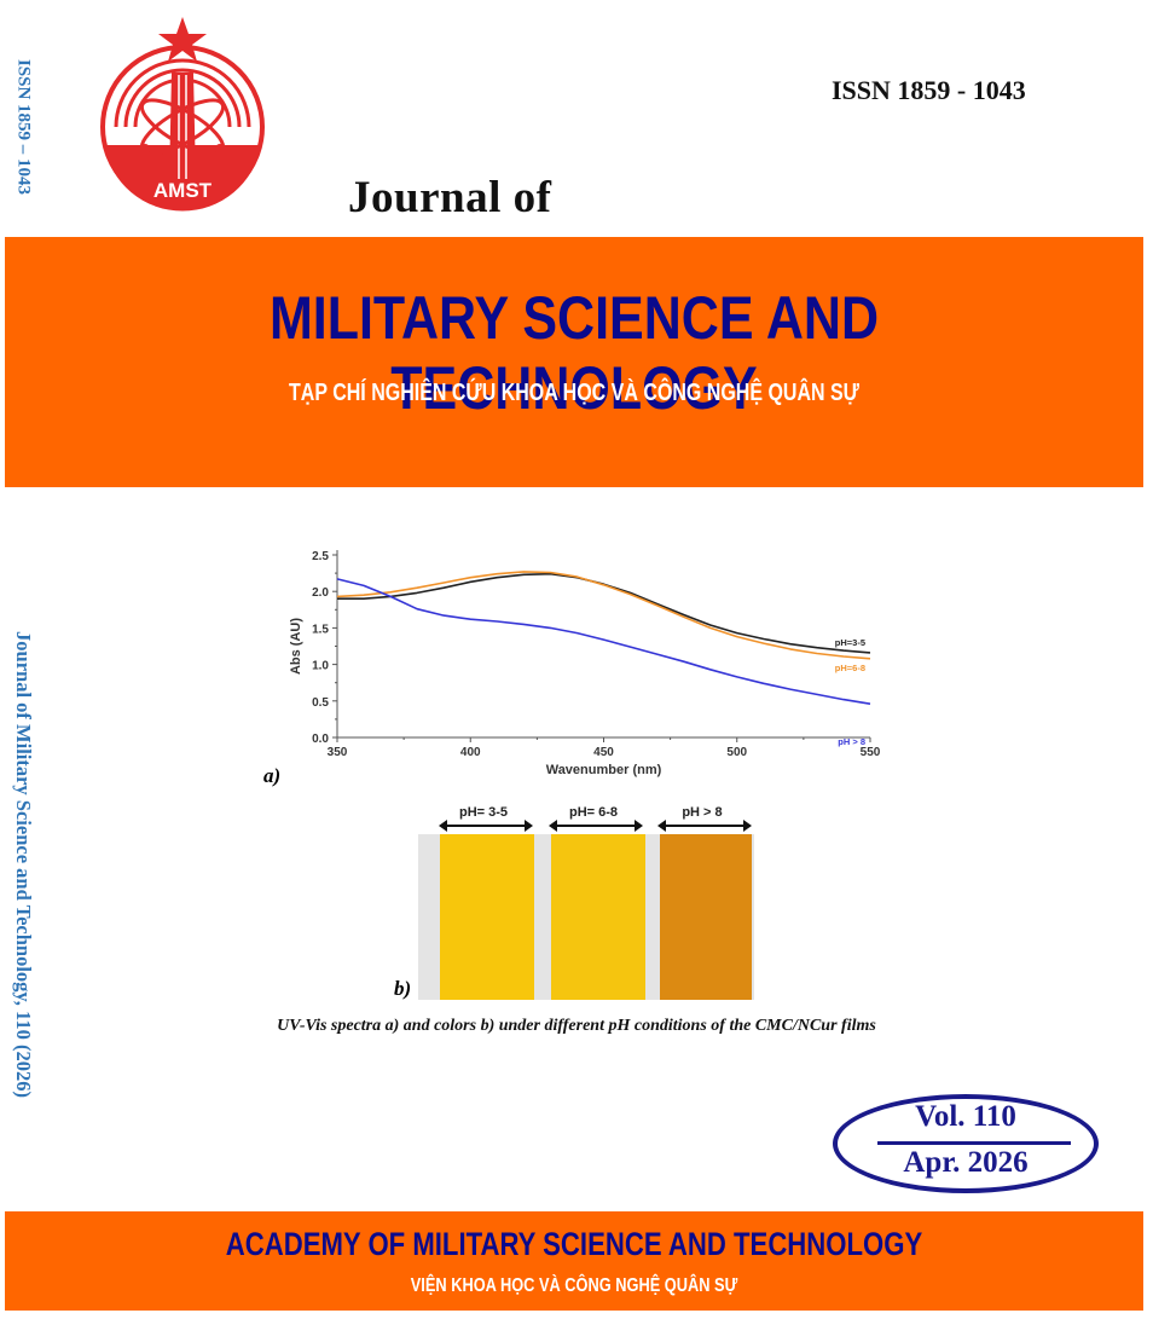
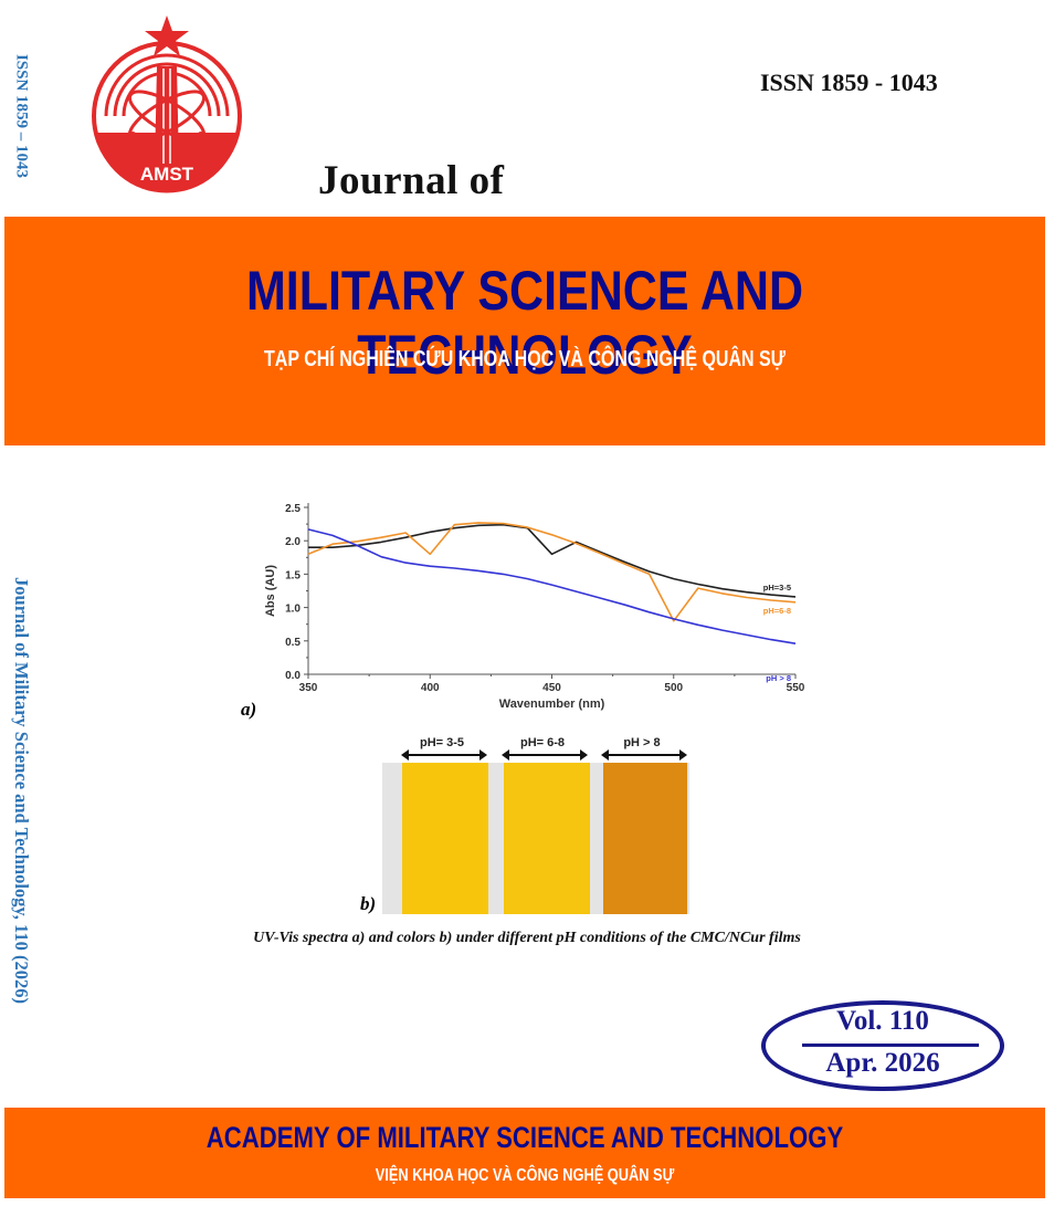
pH=6-8/350: 1.9 -> 1.8
pH=6-8/400: 2.2 -> 1.8
pH=3-5/450: 2.1 -> 1.8
pH=6-8/500: 1.4 -> 0.8
